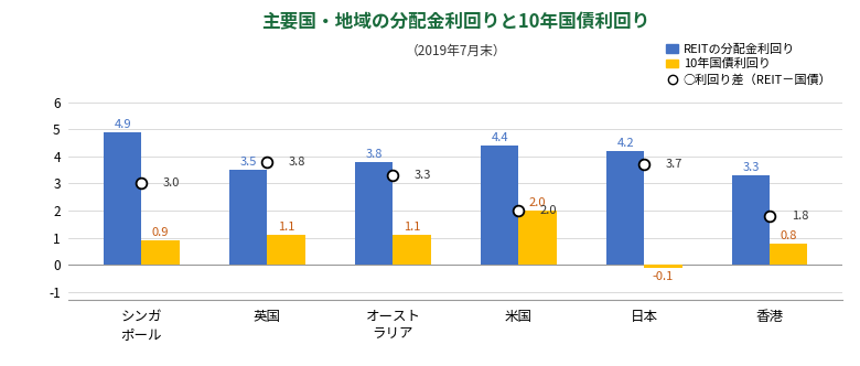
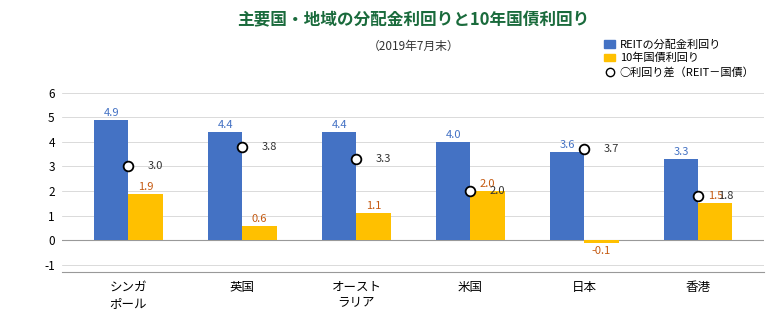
10年国債利回り/シンガ ポール: 0.9 -> 1.9
REITの分配金利回り/英国: 3.5 -> 4.4
10年国債利回り/英国: 1.1 -> 0.6
REITの分配金利回り/オースト ラリア: 3.8 -> 4.4
REITの分配金利回り/米国: 4.4 -> 4.0
REITの分配金利回り/日本: 4.2 -> 3.6
10年国債利回り/香港: 0.8 -> 1.5
